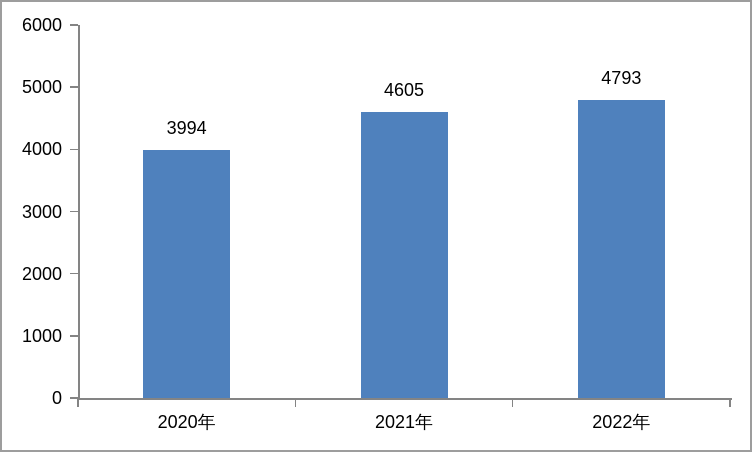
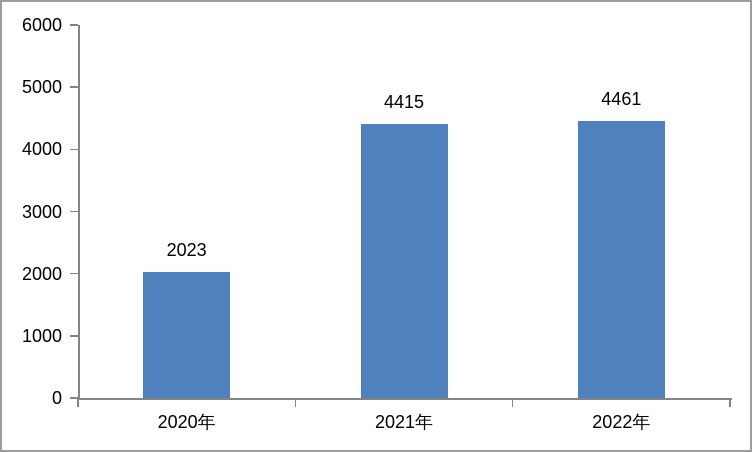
2020年: 3994 -> 2023
2021年: 4605 -> 4415
2022年: 4793 -> 4461
